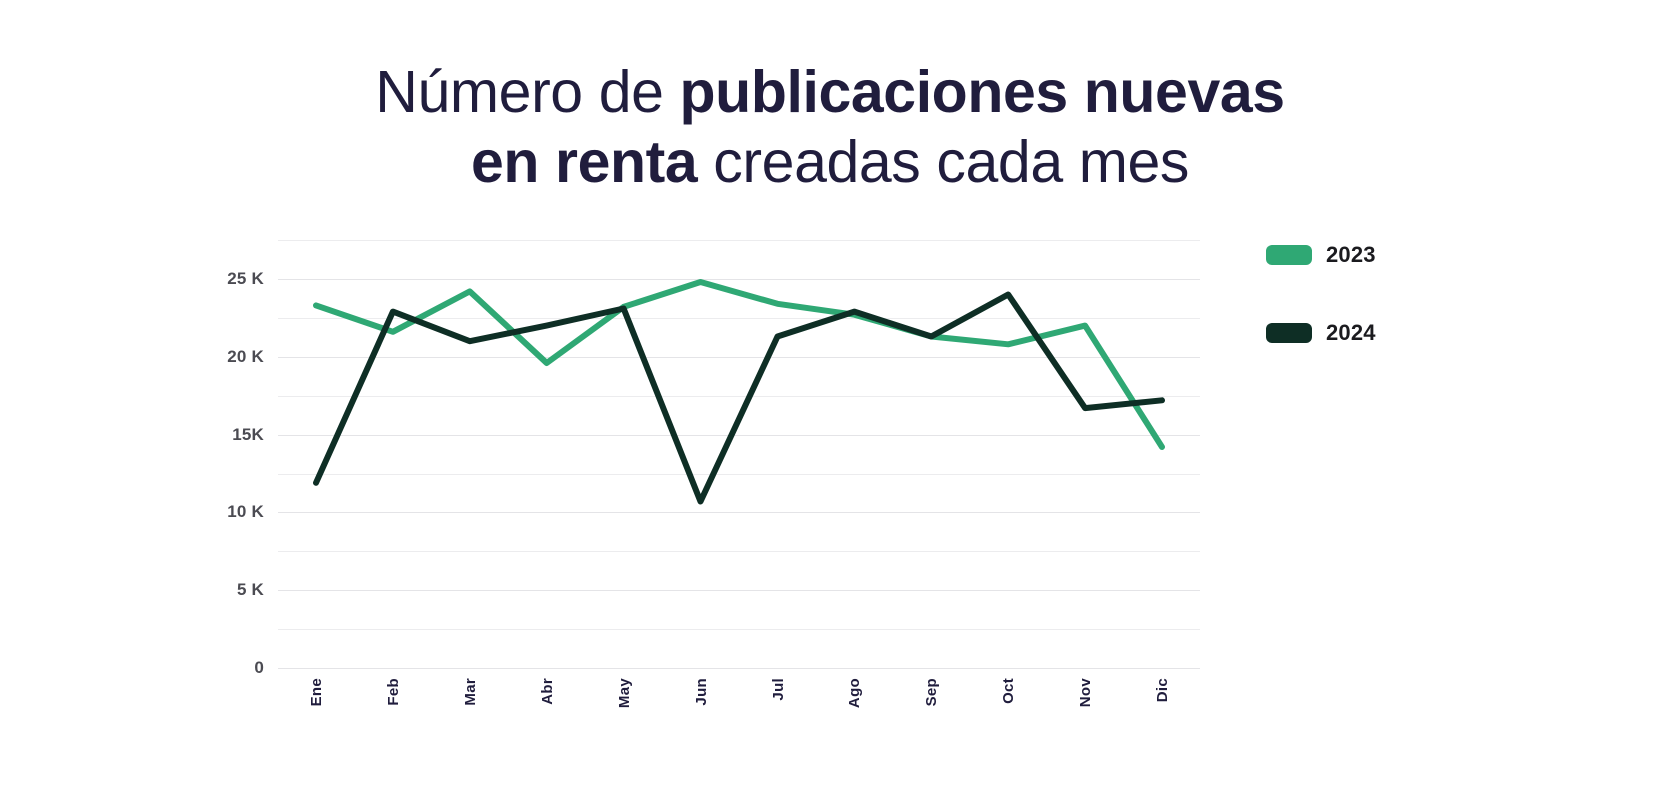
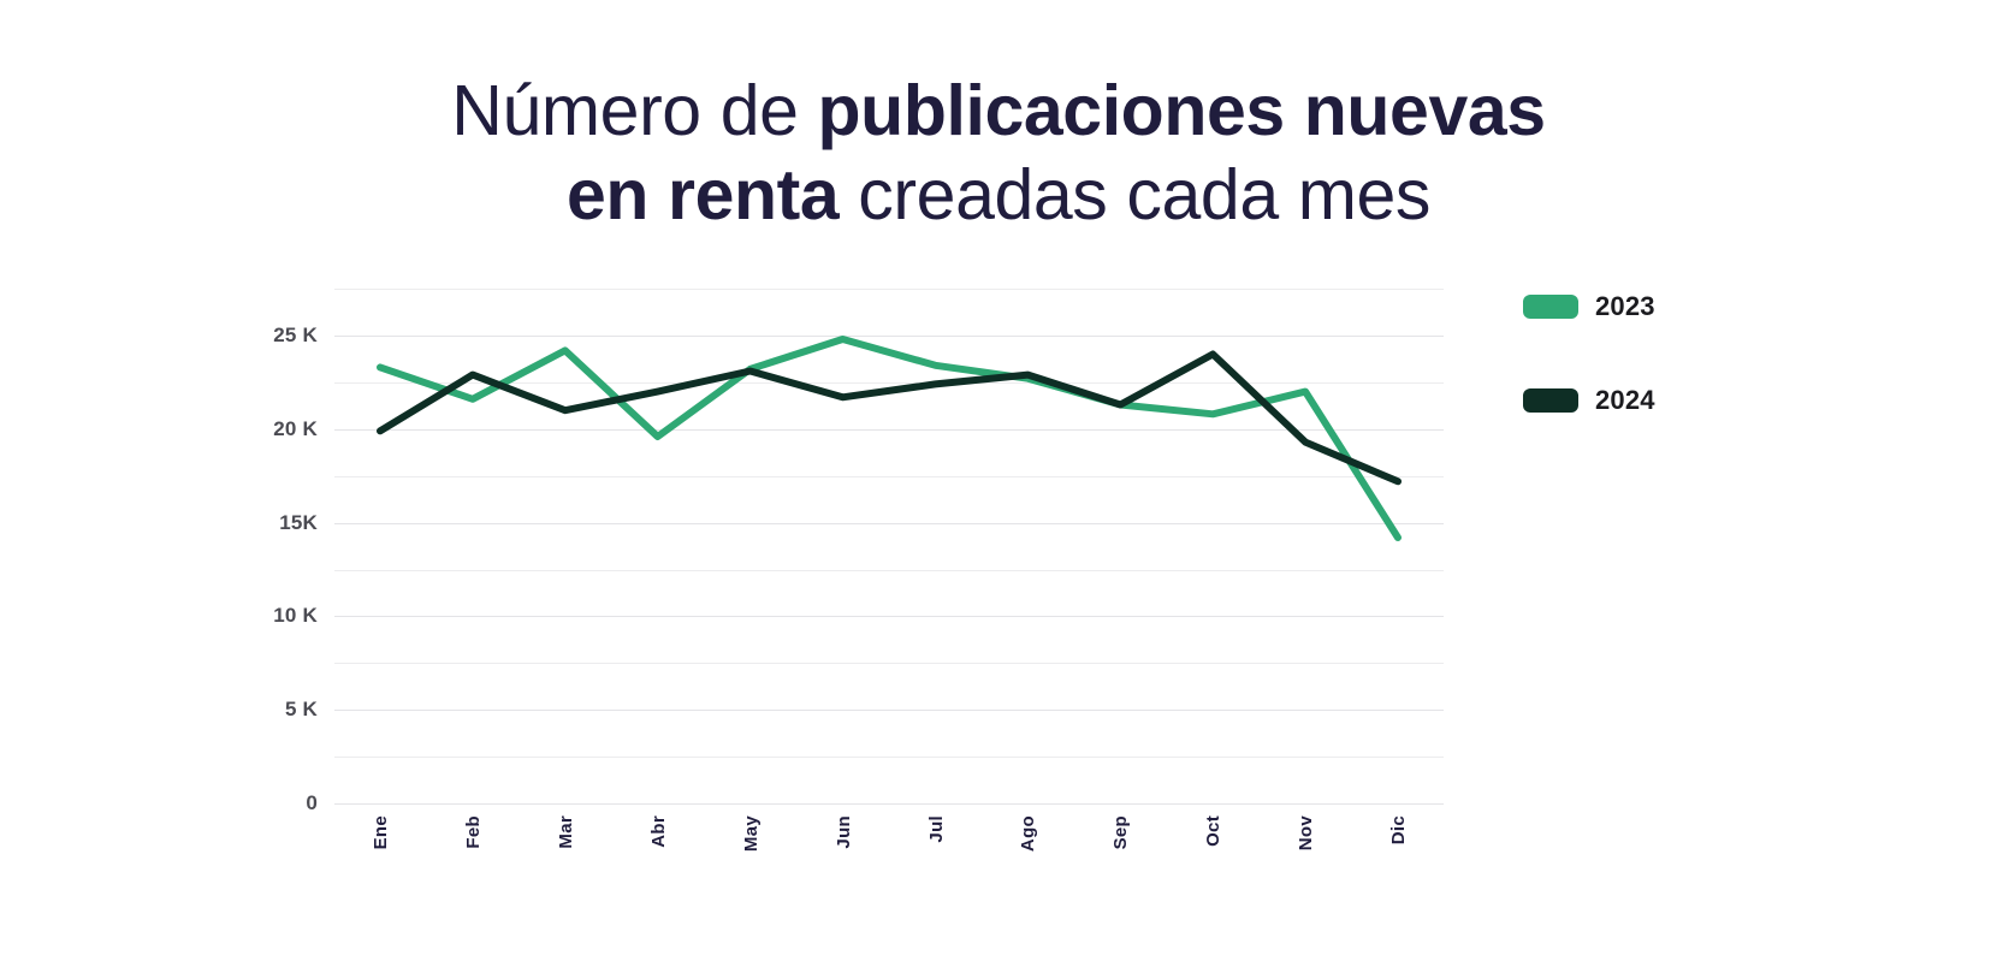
2024/Ene: 11.9K -> 19.9K
2024/Jun: 10.7K -> 21.7K
2024/Jul: 21.3K -> 22.4K
2024/Nov: 16.7K -> 19.3K
